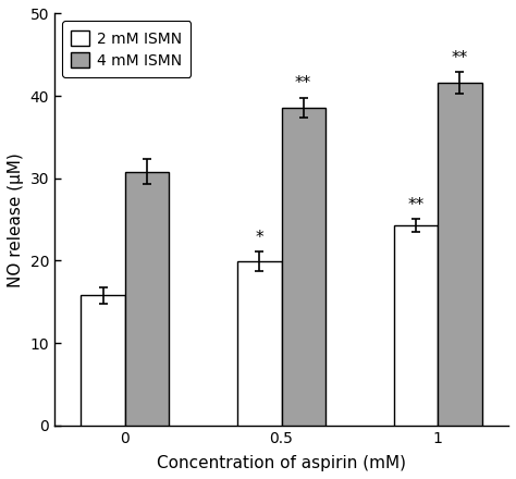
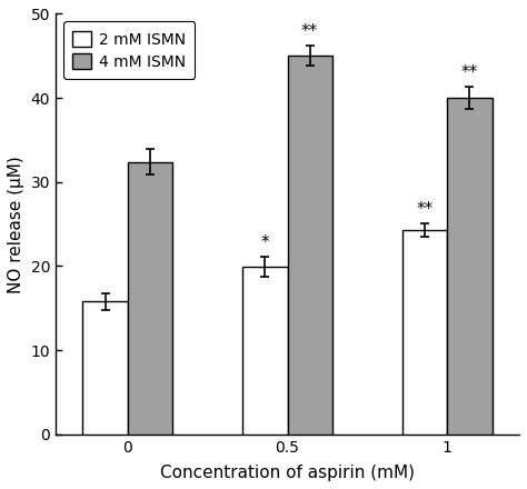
4 mM ISMN/0: 30.8 -> 32.4
4 mM ISMN/0.5: 38.6 -> 45.0
4 mM ISMN/1: 41.6 -> 40.0
